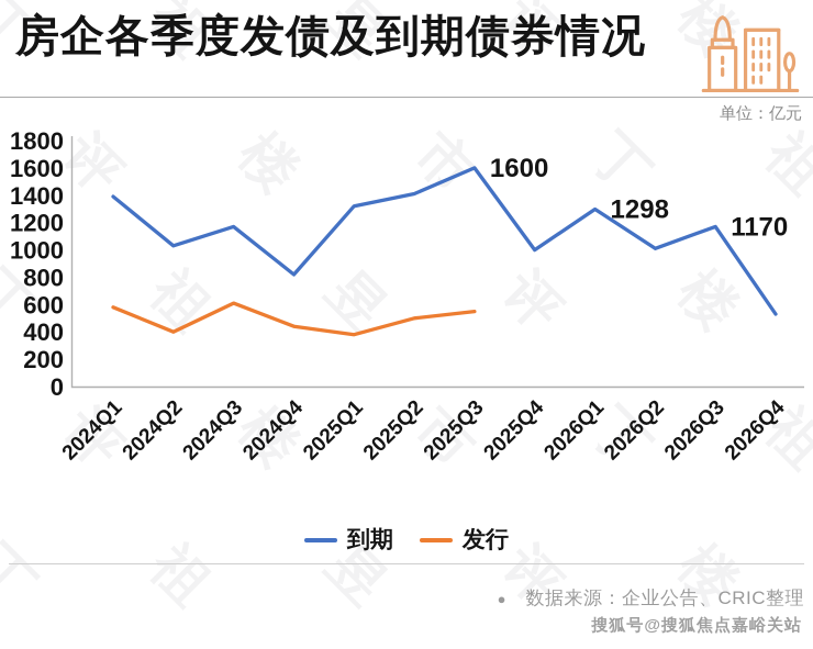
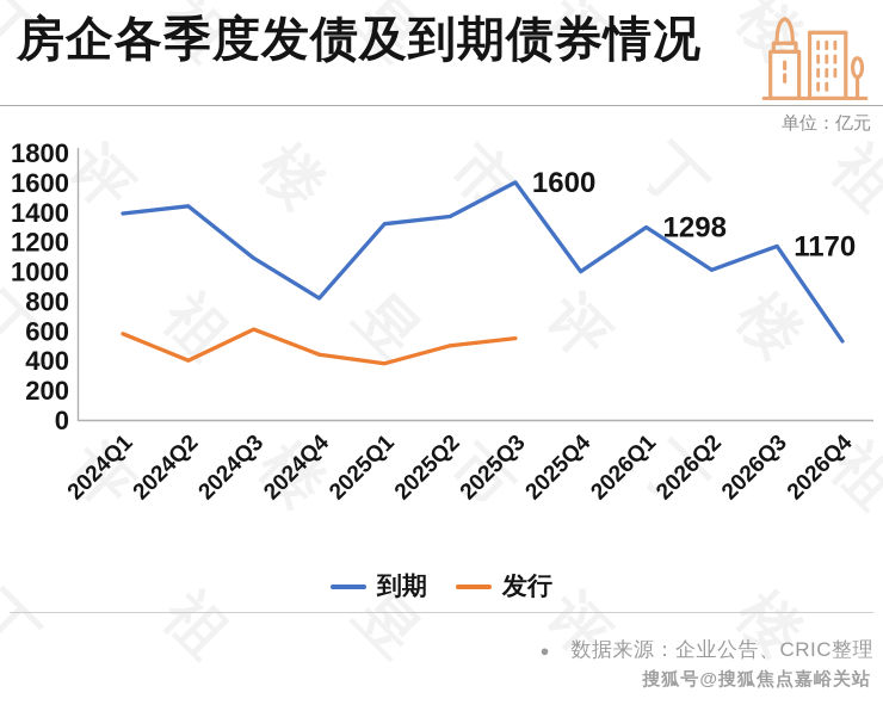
到期/2024Q2: 1030 -> 1440
到期/2024Q3: 1170 -> 1090
到期/2025Q2: 1410 -> 1370
